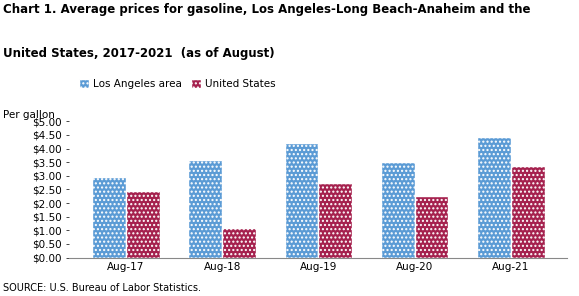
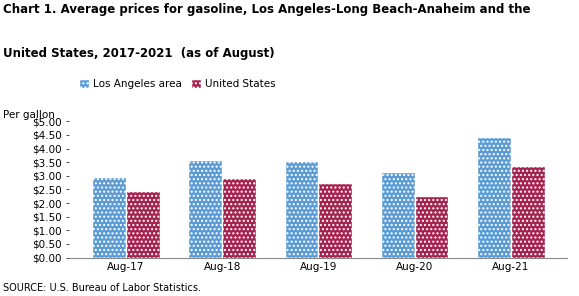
United States/Aug-18: $1.10 -> $2.91
Los Angeles area/Aug-19: $4.20 -> $3.54
Los Angeles area/Aug-20: $3.50 -> $3.15
